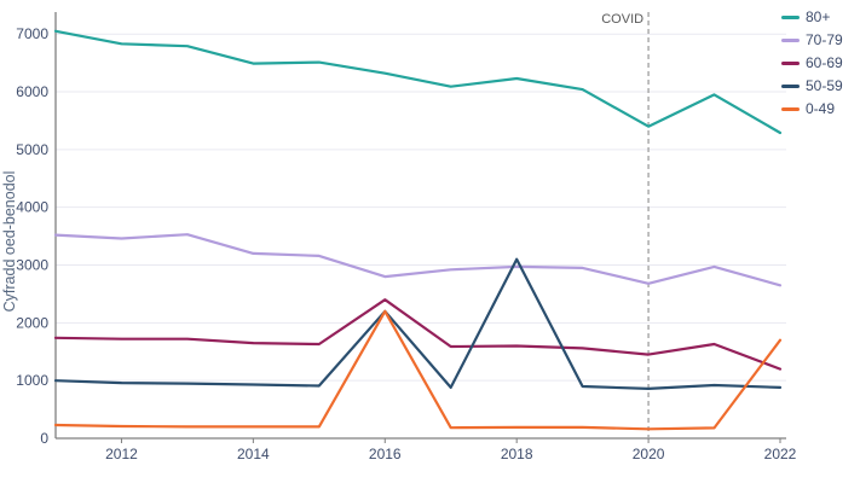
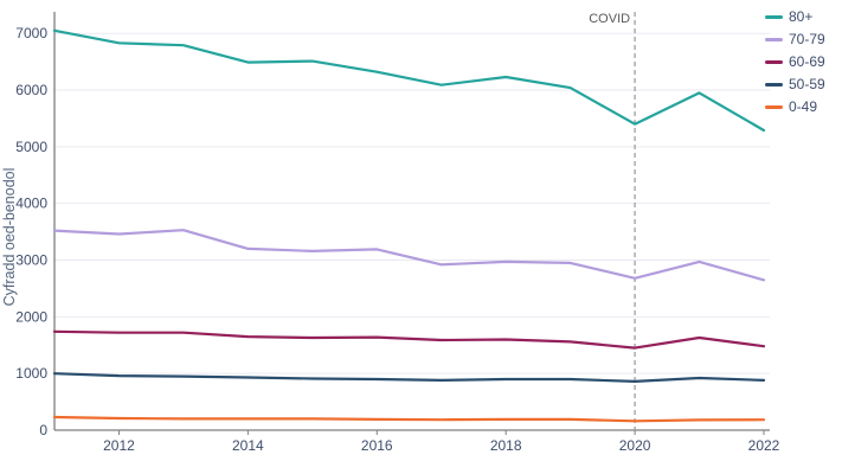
70-79/2016: 2800 -> 3200
60-69/2016: 2400 -> 1600
50-59/2016: 2200 -> 900
0-49/2016: 2200 -> 200
50-59/2018: 3100 -> 900
60-69/2022: 1200 -> 1500
0-49/2022: 1700 -> 200
